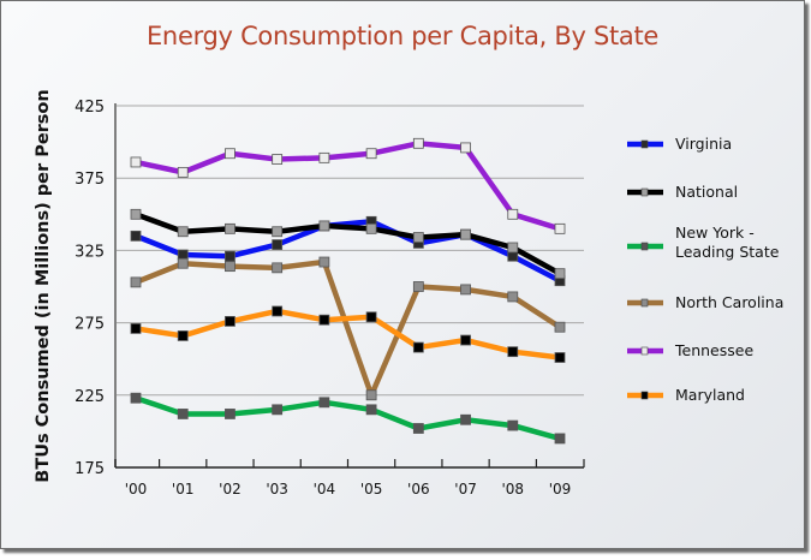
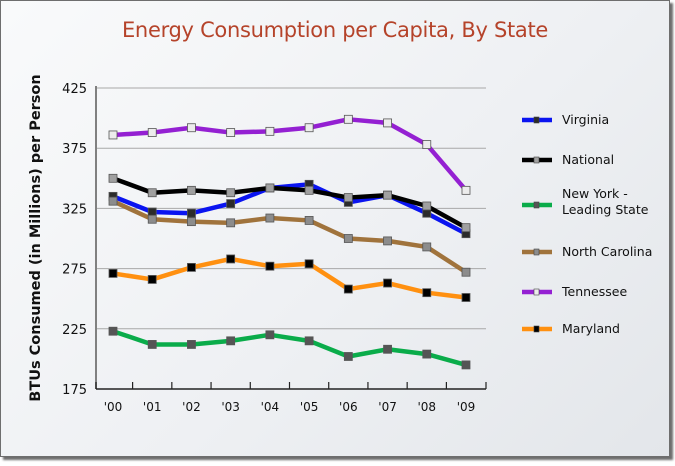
North Carolina/'00: 303 -> 331
Tennessee/'01: 379 -> 388
North Carolina/'05: 225 -> 315
Tennessee/'08: 350 -> 378
